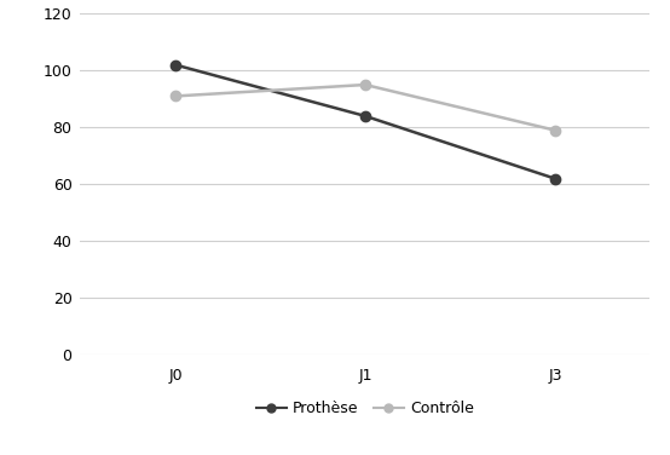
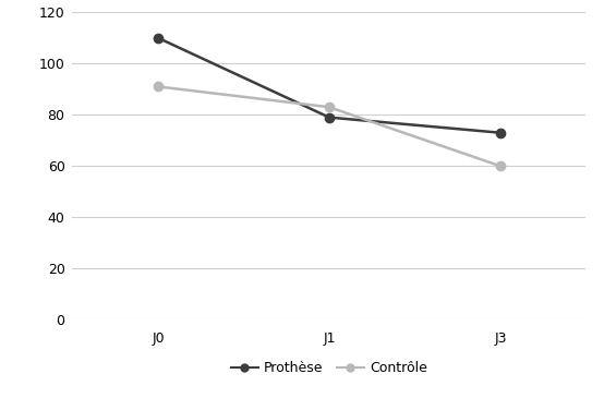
Prothèse/J0: 102 -> 110
Prothèse/J1: 84 -> 79
Contrôle/J1: 95 -> 83
Prothèse/J3: 62 -> 73
Contrôle/J3: 79 -> 60
